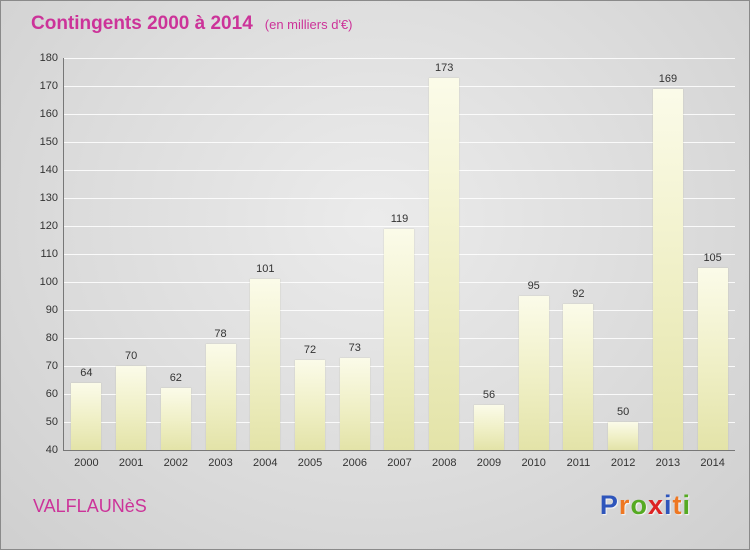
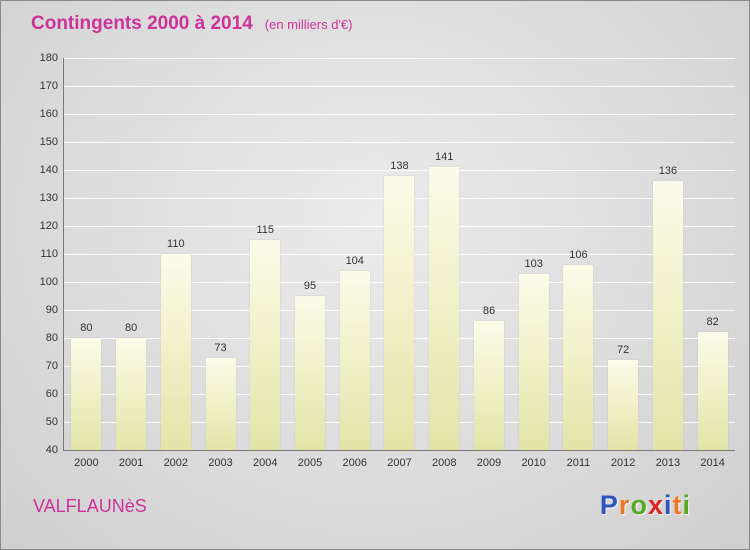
2000: 64 -> 80
2001: 70 -> 80
2002: 62 -> 110
2003: 78 -> 73
2004: 101 -> 115
2005: 72 -> 95
2006: 73 -> 104
2007: 119 -> 138
2008: 173 -> 141
2009: 56 -> 86
2010: 95 -> 103
2011: 92 -> 106
2012: 50 -> 72
2013: 169 -> 136
2014: 105 -> 82
